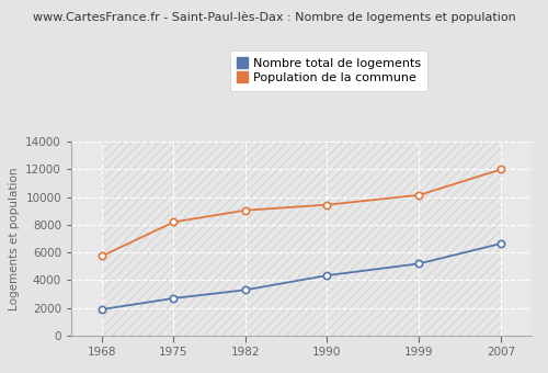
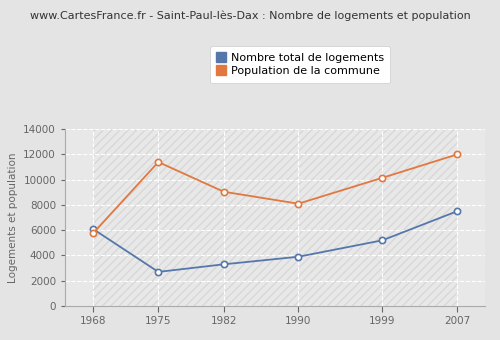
Nombre total de logements/1968: 1900 -> 6100
Population de la commune/1975: 8200 -> 11400
Nombre total de logements/1990: 4400 -> 3900
Population de la commune/1990: 9400 -> 8100
Nombre total de logements/2007: 6600 -> 7500
